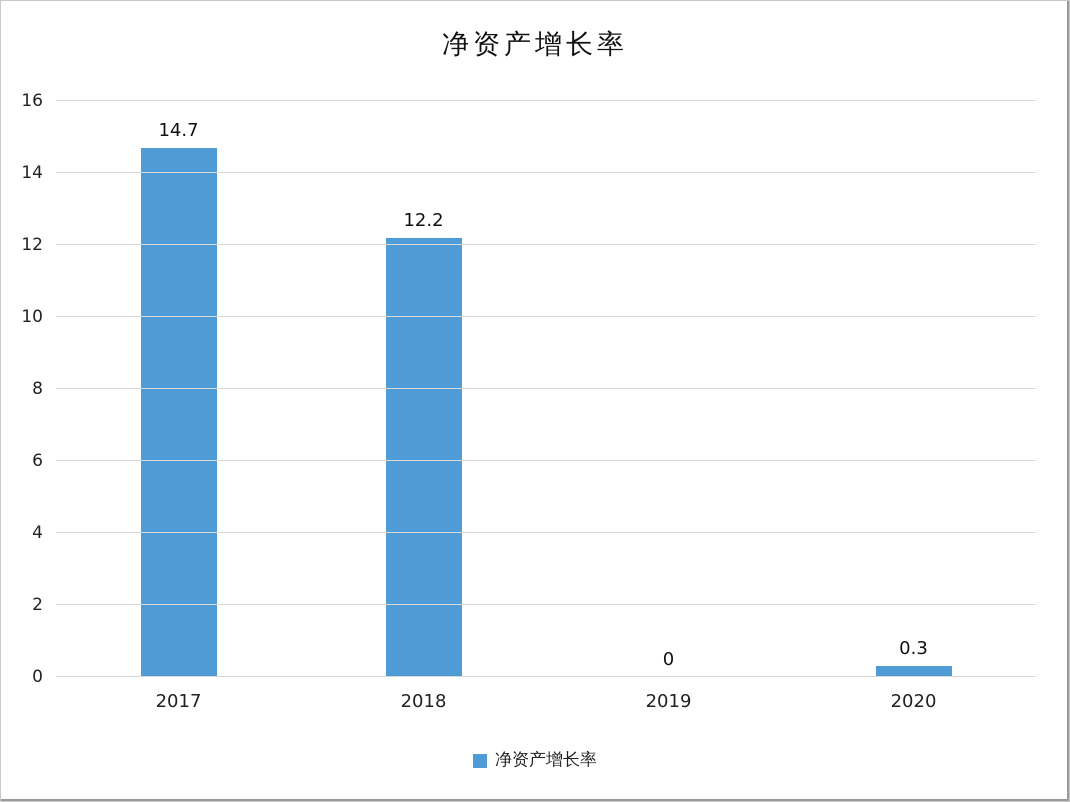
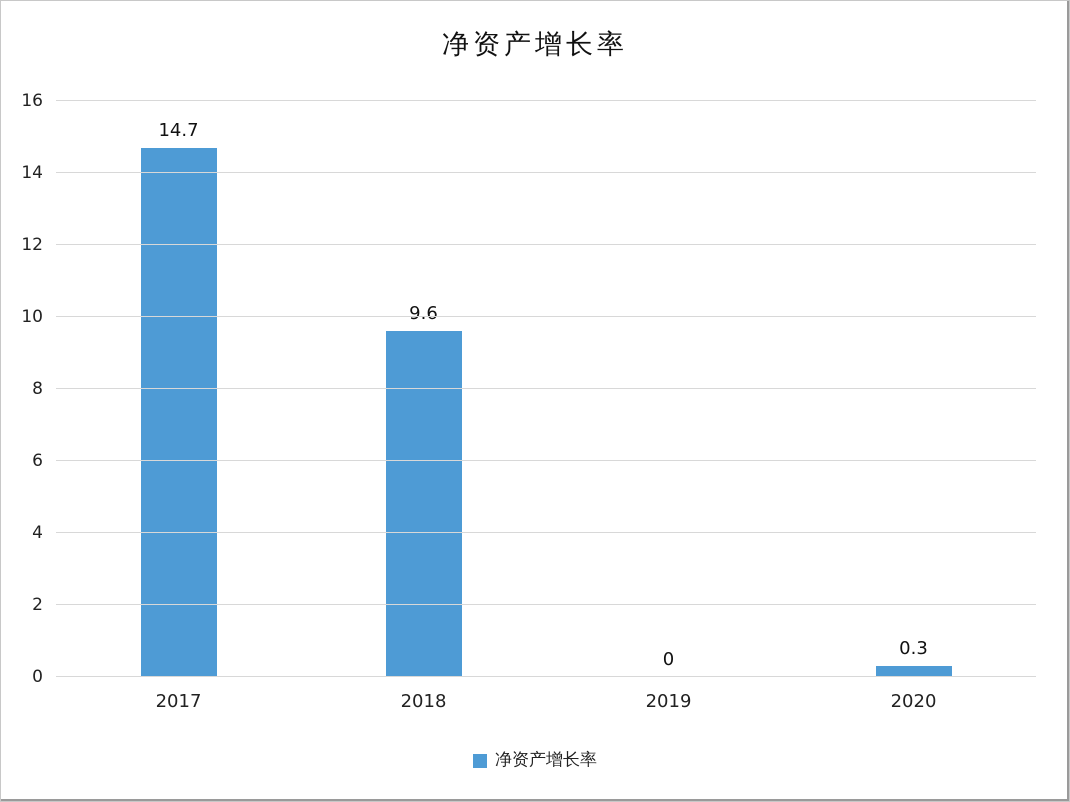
2018: 12.2 -> 9.6
